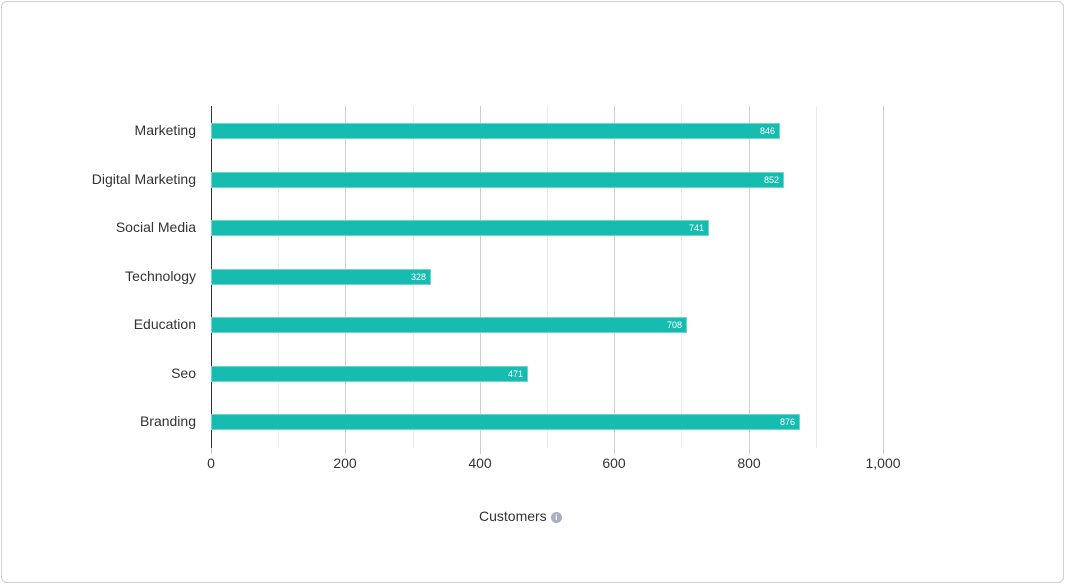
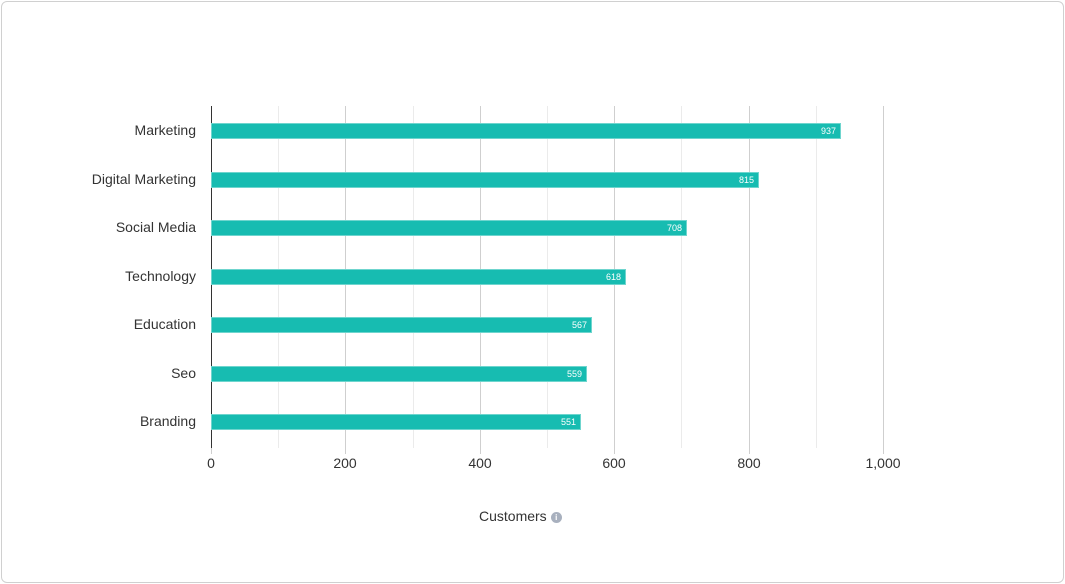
Marketing: 846 -> 937
Digital Marketing: 852 -> 815
Social Media: 741 -> 708
Technology: 328 -> 618
Education: 708 -> 567
Seo: 471 -> 559
Branding: 876 -> 551
